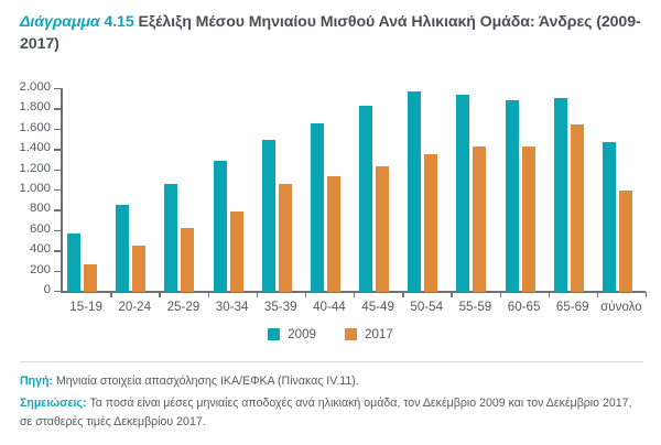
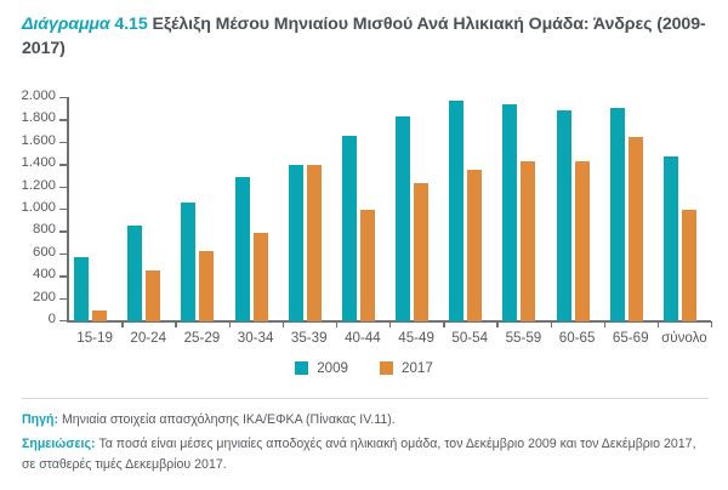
2017/15-19: 300 -> 100
2009/35-39: 1500 -> 1400
2017/35-39: 1100 -> 1400
2017/40-44: 1100 -> 1000
